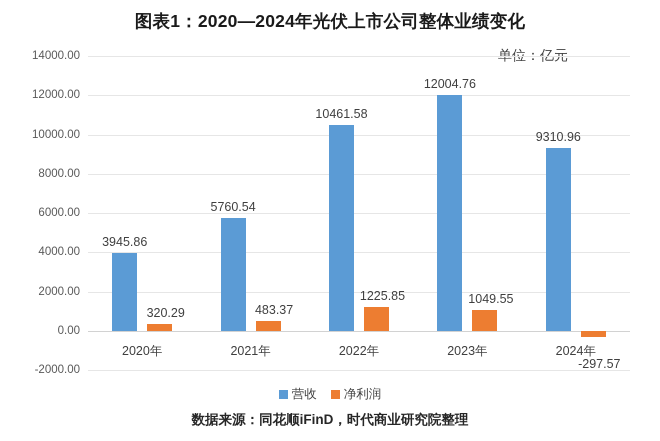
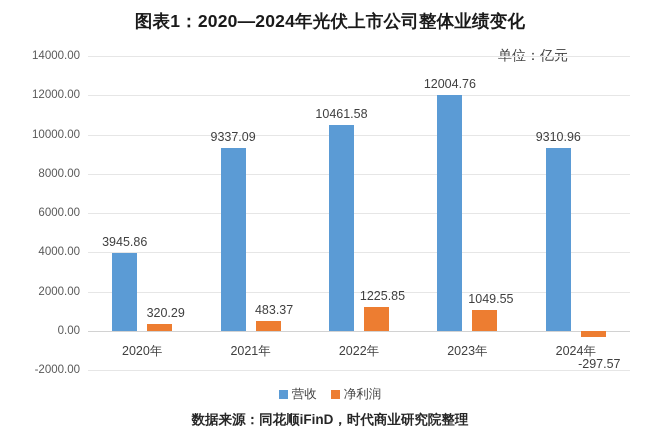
营收/2021年: 5760.54 -> 9337.09
